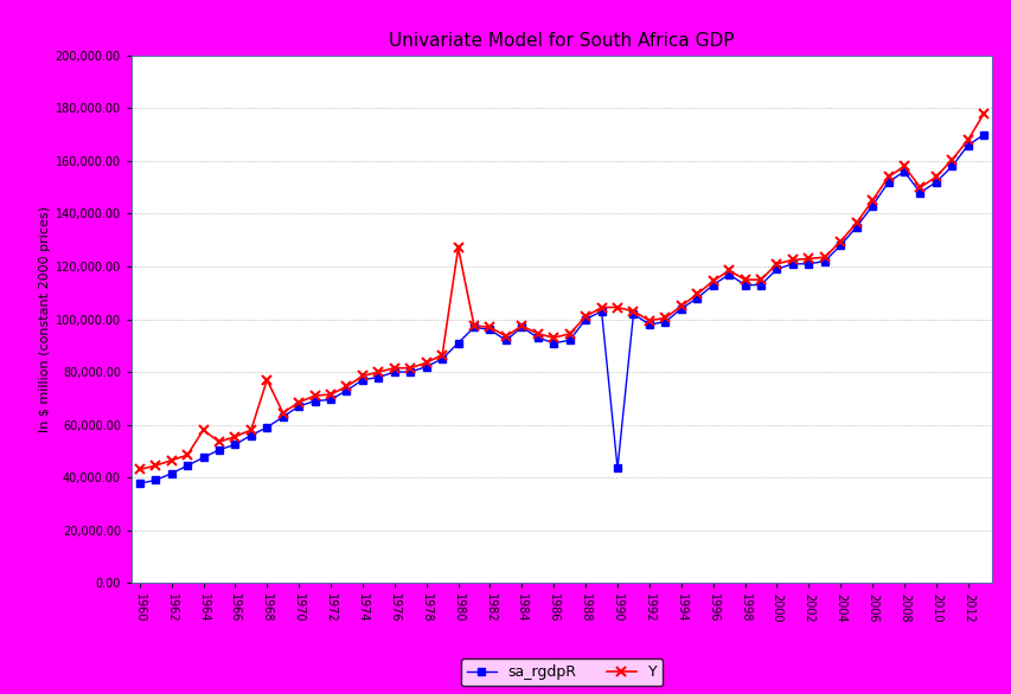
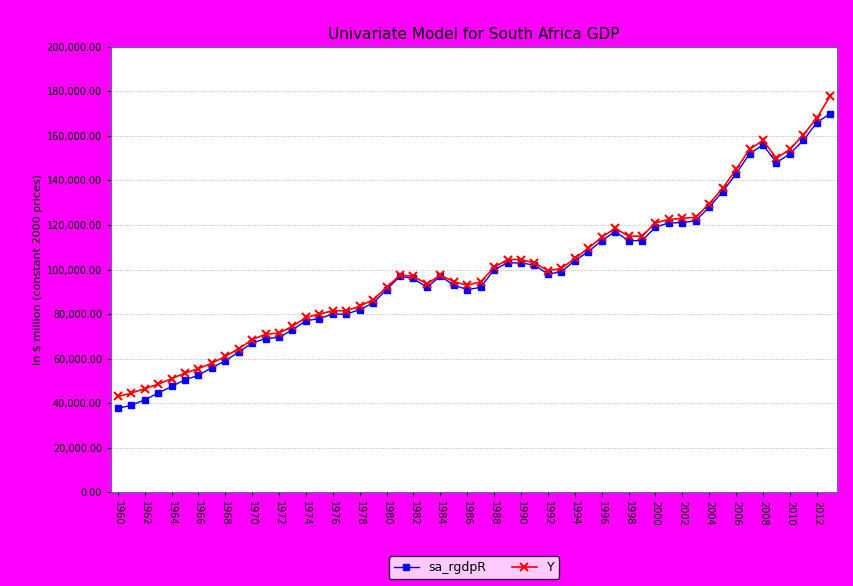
Y/1964: 58,000 -> 51,000
Y/1968: 77,000 -> 61,000
Y/1980: 127,000 -> 92,000
sa_rgdpR/1990: 43,500 -> 103,000
